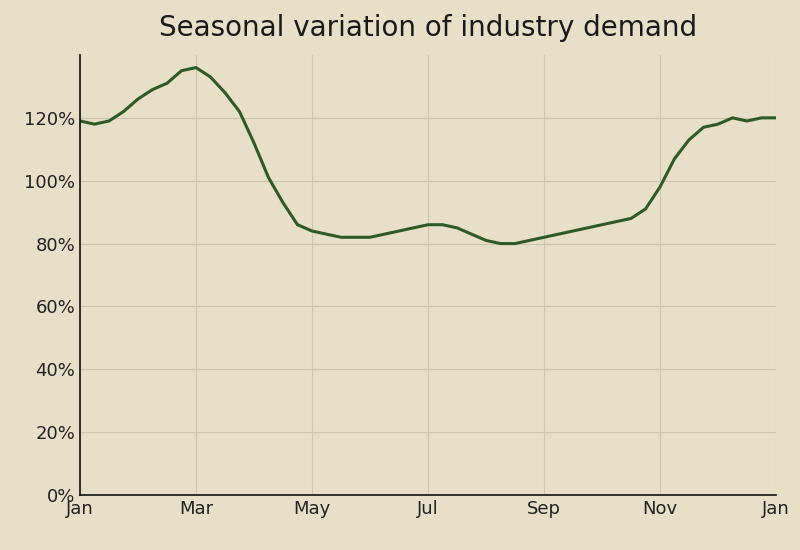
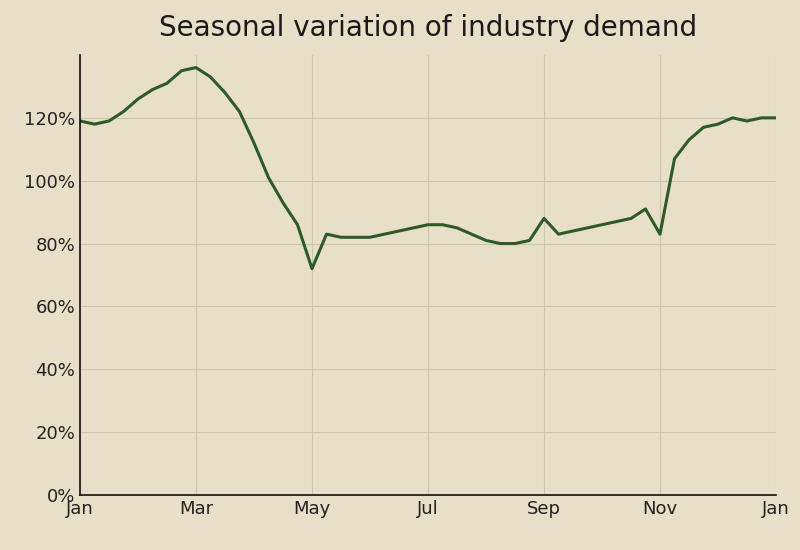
May: 84% -> 72%
Sep: 82% -> 88%
Nov: 98% -> 83%
